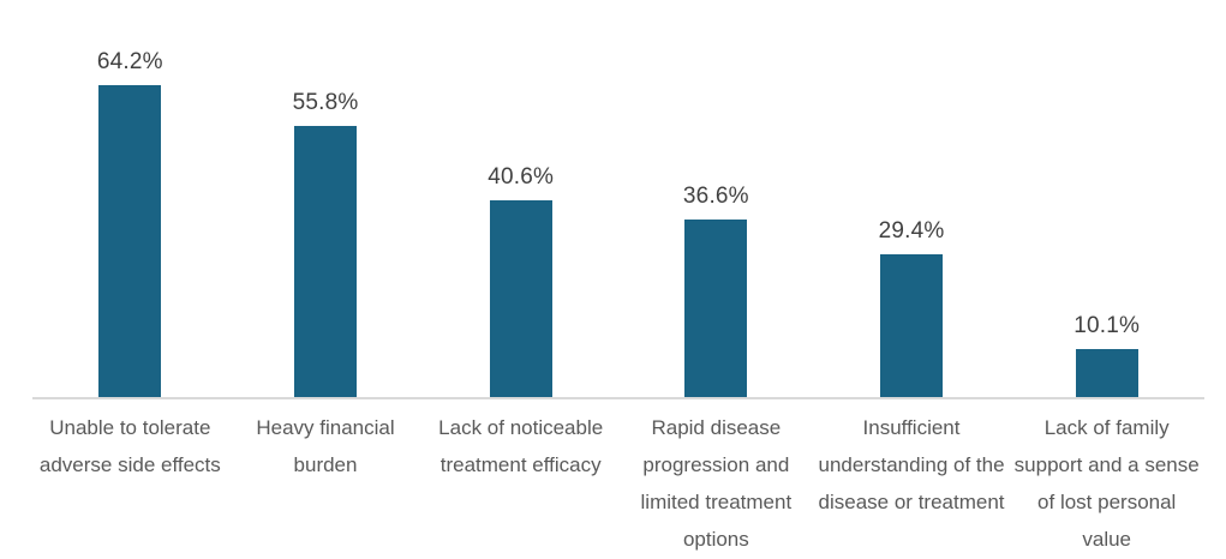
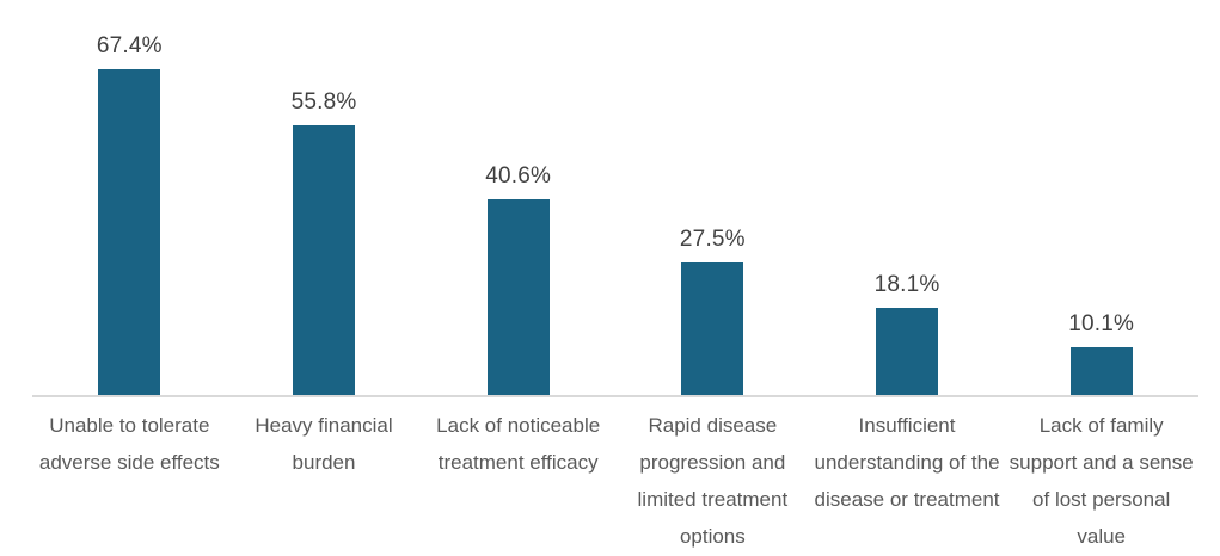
Unable to tolerate adverse side effects: 64.2% -> 67.4%
Rapid disease progression and limited treatment options: 36.6% -> 27.5%
Insufficient understanding of the disease or treatment: 29.4% -> 18.1%
